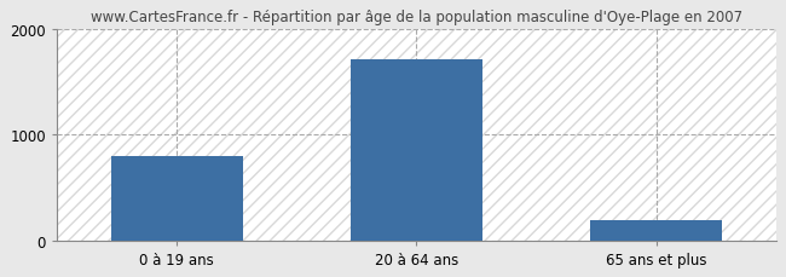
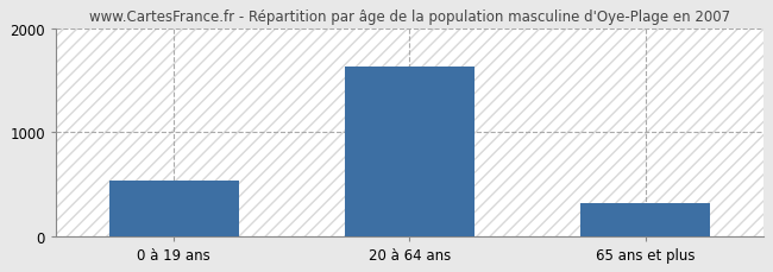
0 à 19 ans: 800 -> 540
20 à 64 ans: 1720 -> 1640
65 ans et plus: 200 -> 320
